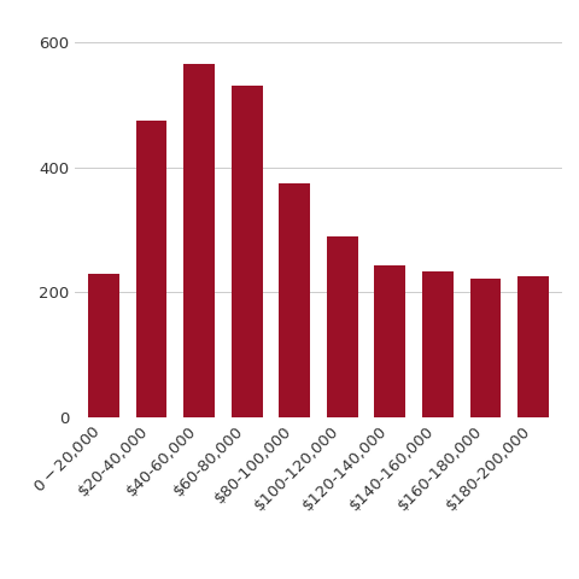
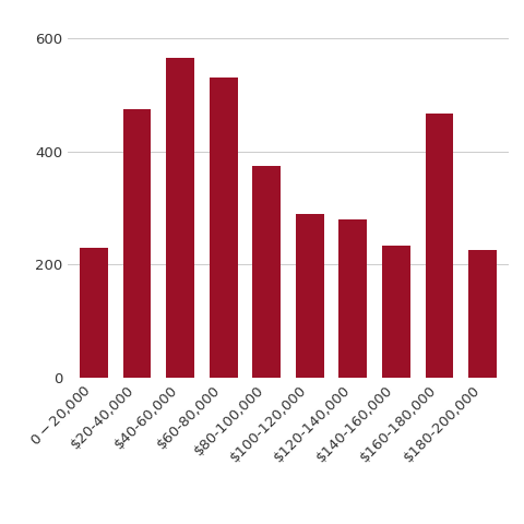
$120-140,000: 242 -> 280
$160-180,000: 222 -> 466
